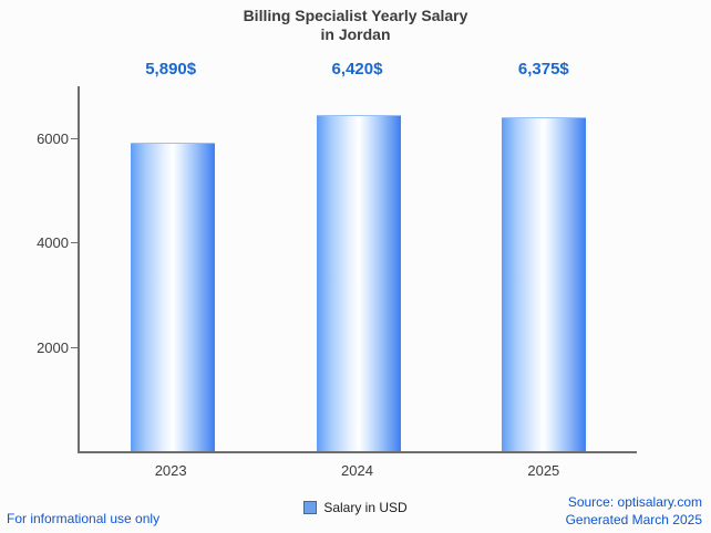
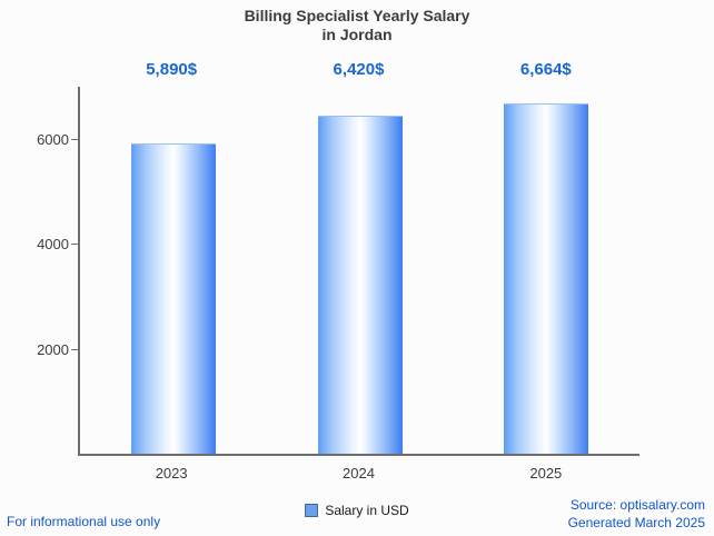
2025: 6,375 -> 6,664
